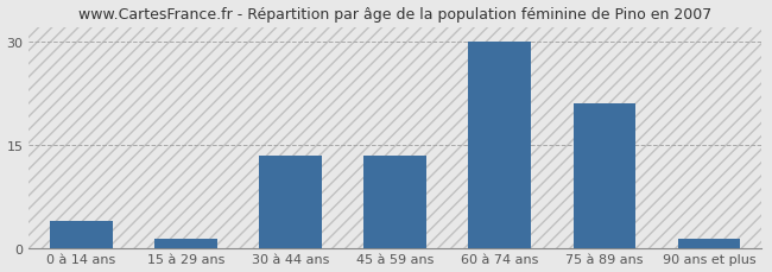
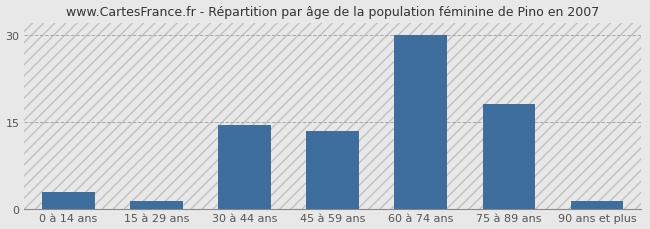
0 à 14 ans: 4.0 -> 3.0
30 à 44 ans: 13.4 -> 14.5
75 à 89 ans: 21.0 -> 18.0
